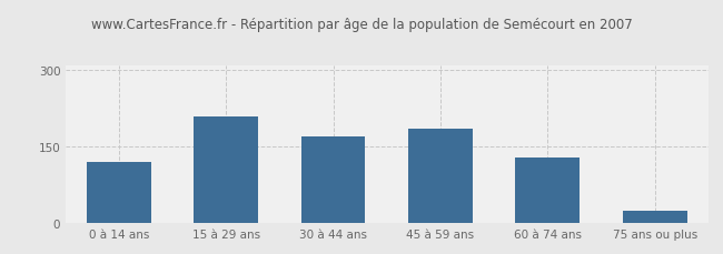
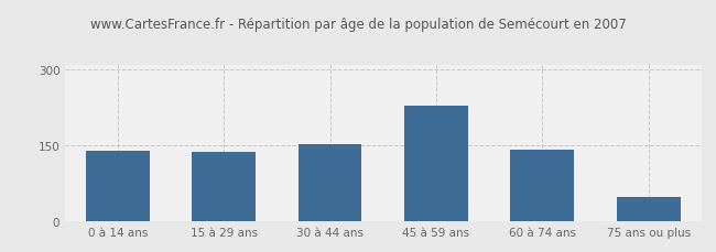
0 à 14 ans: 120 -> 140
15 à 29 ans: 210 -> 138
30 à 44 ans: 170 -> 152
45 à 59 ans: 185 -> 230
60 à 74 ans: 130 -> 143
75 ans ou plus: 25 -> 48
